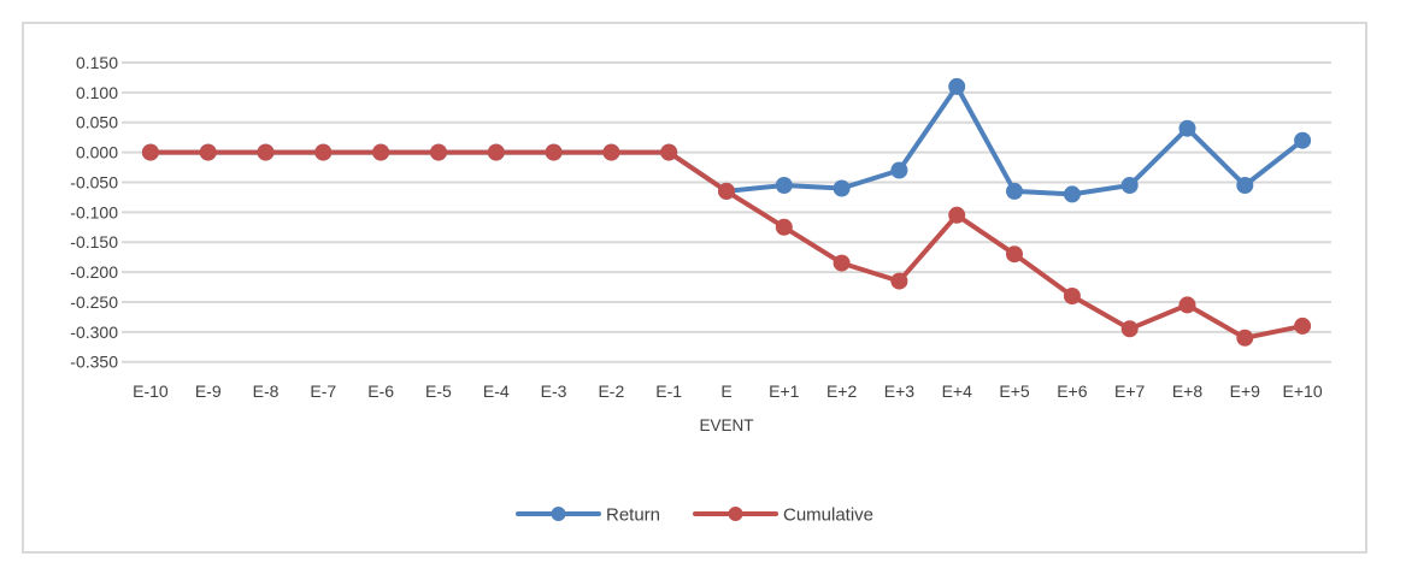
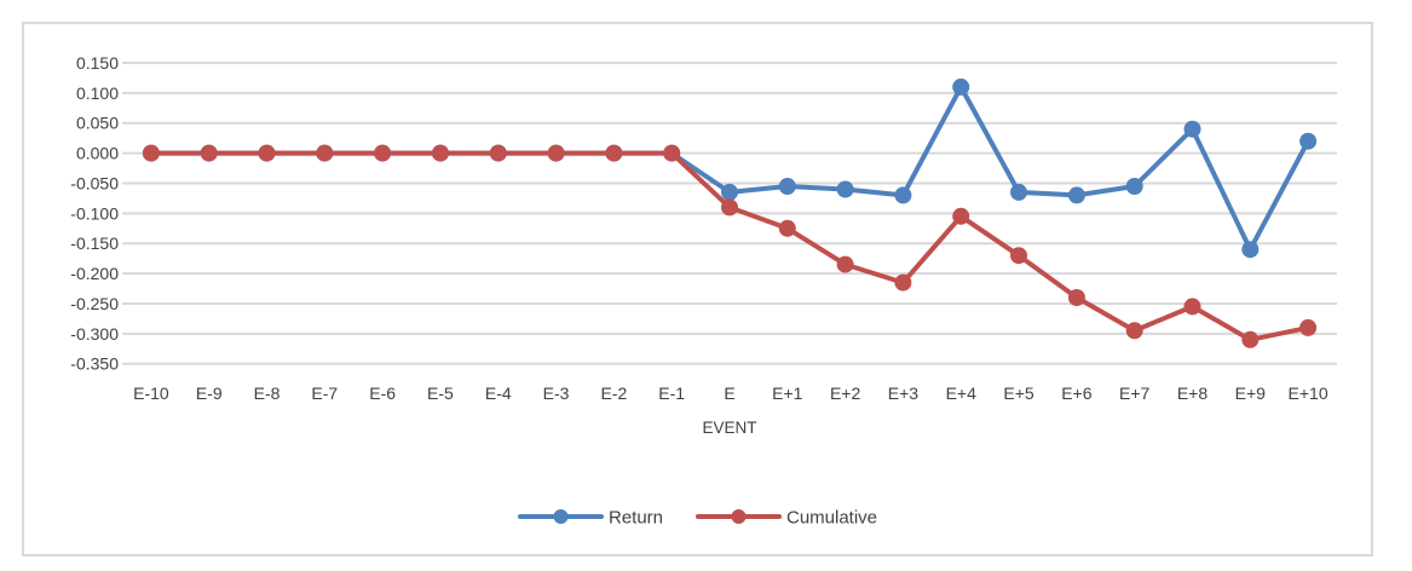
Cumulative/E: -0.07 -> -0.09
Return/E+3: -0.03 -> -0.07
Return/E+9: -0.06 -> -0.16
